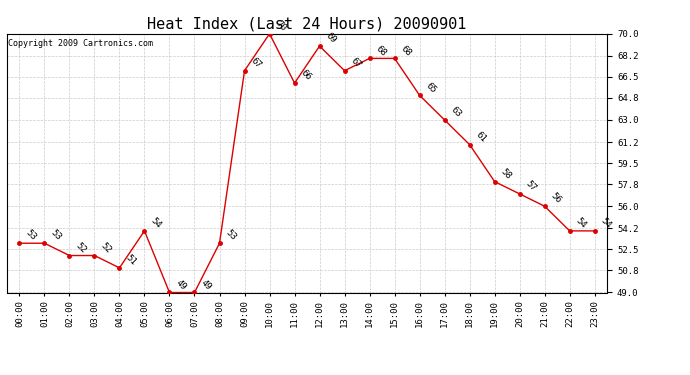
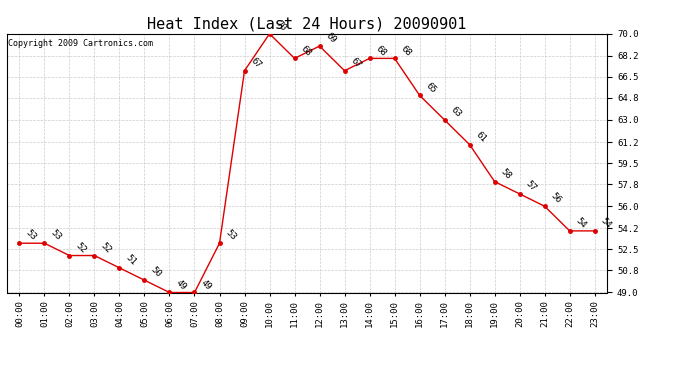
05:00: 54 -> 50
11:00: 66 -> 68
